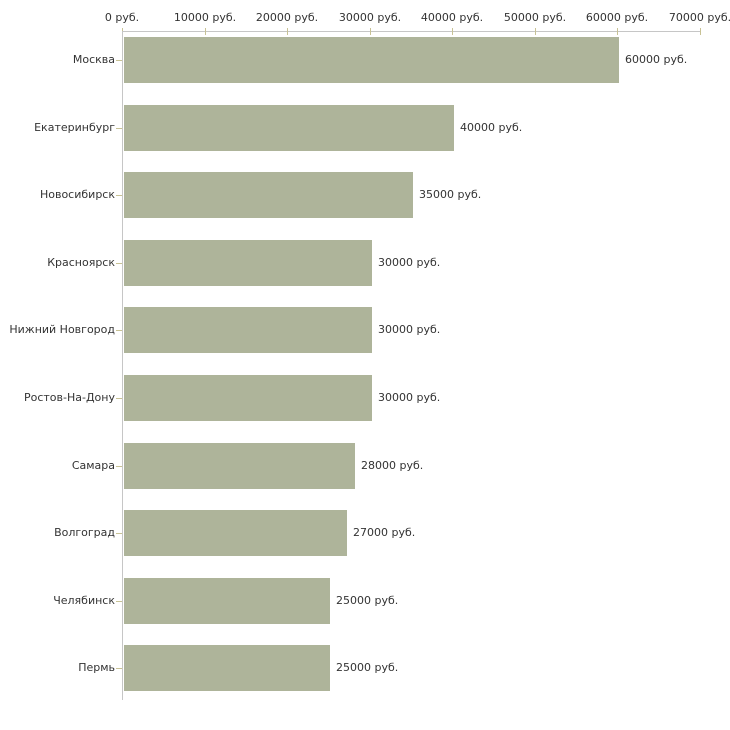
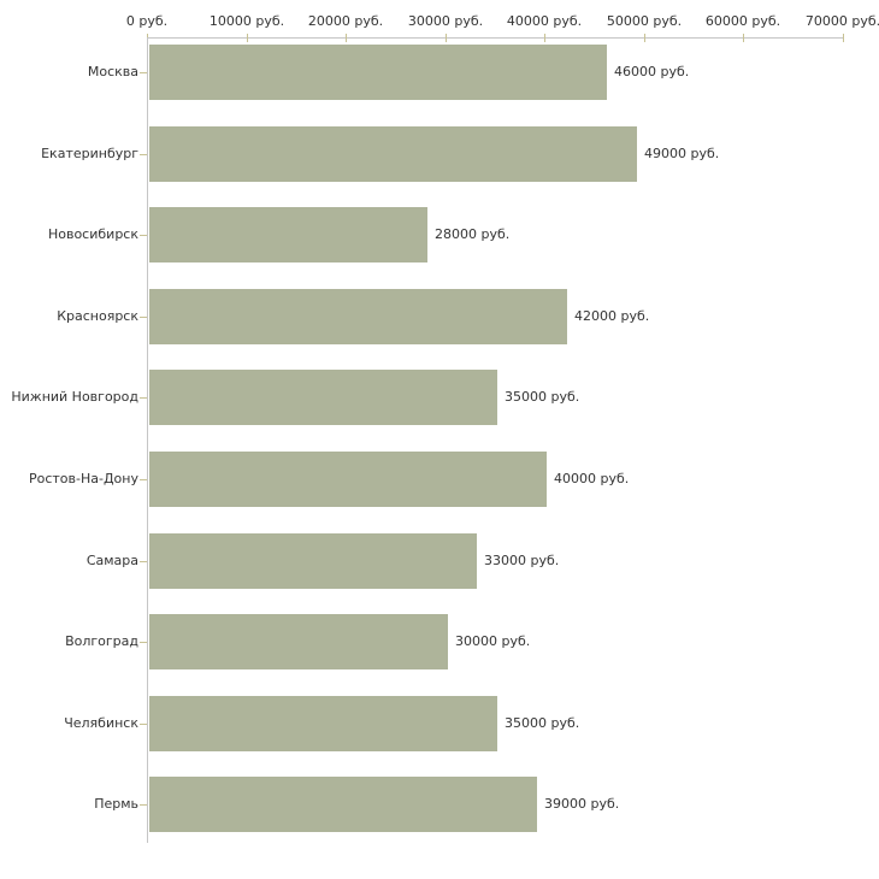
Москва: 60000 -> 46000
Екатеринбург: 40000 -> 49000
Новосибирск: 35000 -> 28000
Красноярск: 30000 -> 42000
Нижний Новгород: 30000 -> 35000
Ростов-На-Дону: 30000 -> 40000
Самара: 28000 -> 33000
Волгоград: 27000 -> 30000
Челябинск: 25000 -> 35000
Пермь: 25000 -> 39000
